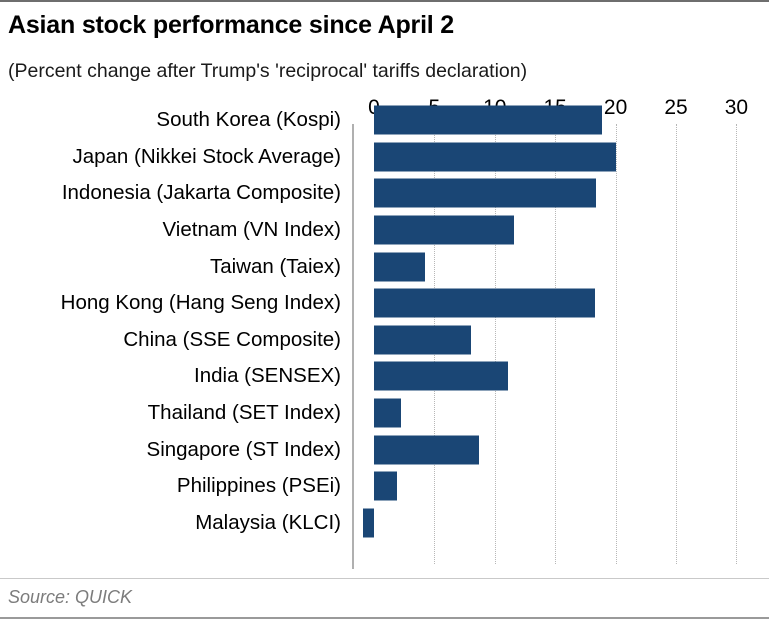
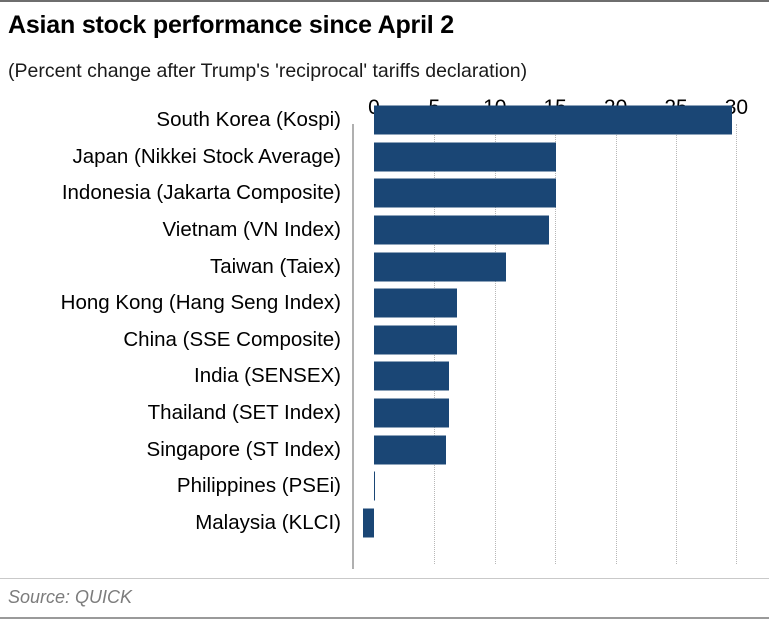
South Korea (Kospi): 18.9 -> 29.6
Japan (Nikkei Stock Average): 20.0 -> 15.1
Indonesia (Jakarta Composite): 18.4 -> 15.1
Vietnam (VN Index): 11.6 -> 14.5
Taiwan (Taiex): 4.2 -> 10.9
Hong Kong (Hang Seng Index): 18.3 -> 6.9
China (SSE Composite): 8.0 -> 6.9
India (SENSEX): 11.1 -> 6.2
Thailand (SET Index): 2.2 -> 6.2
Singapore (ST Index): 8.7 -> 6.0
Philippines (PSEi): 1.9 -> 0.1
